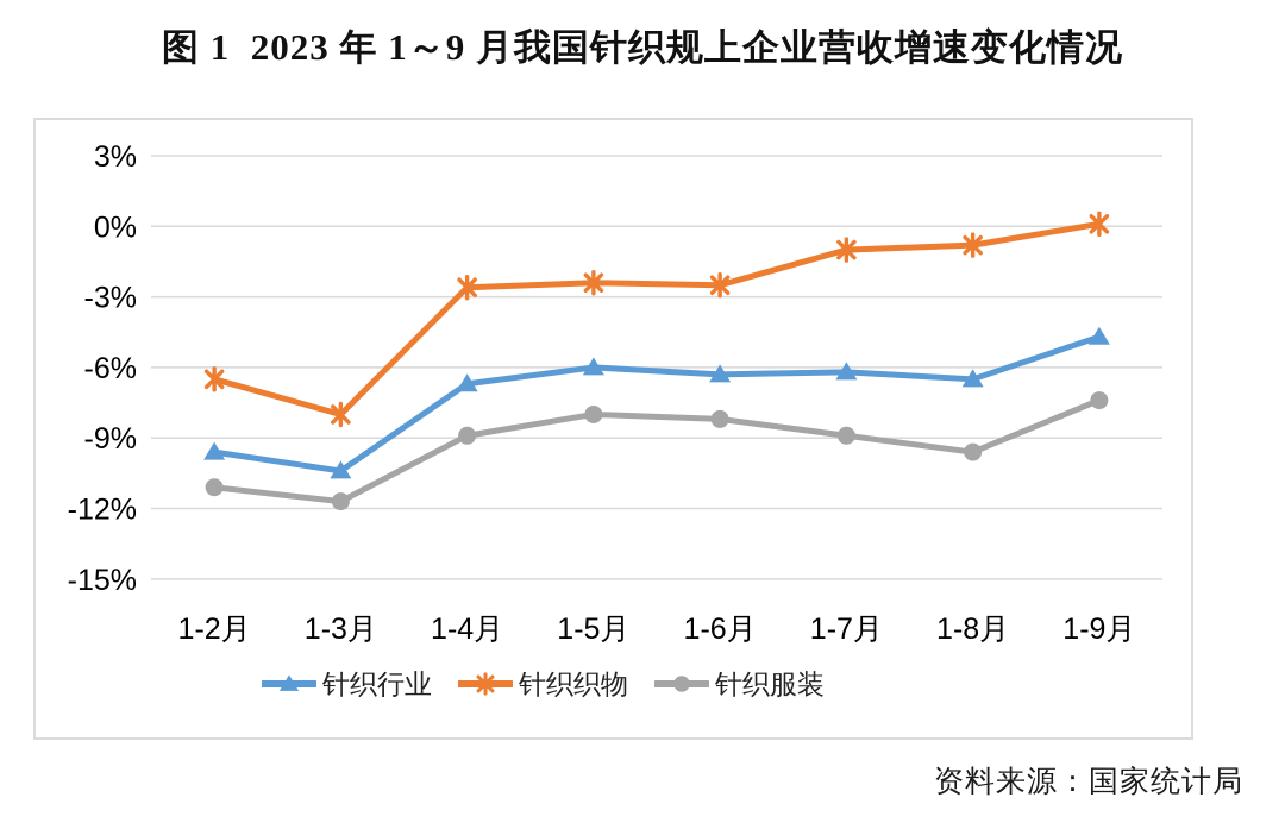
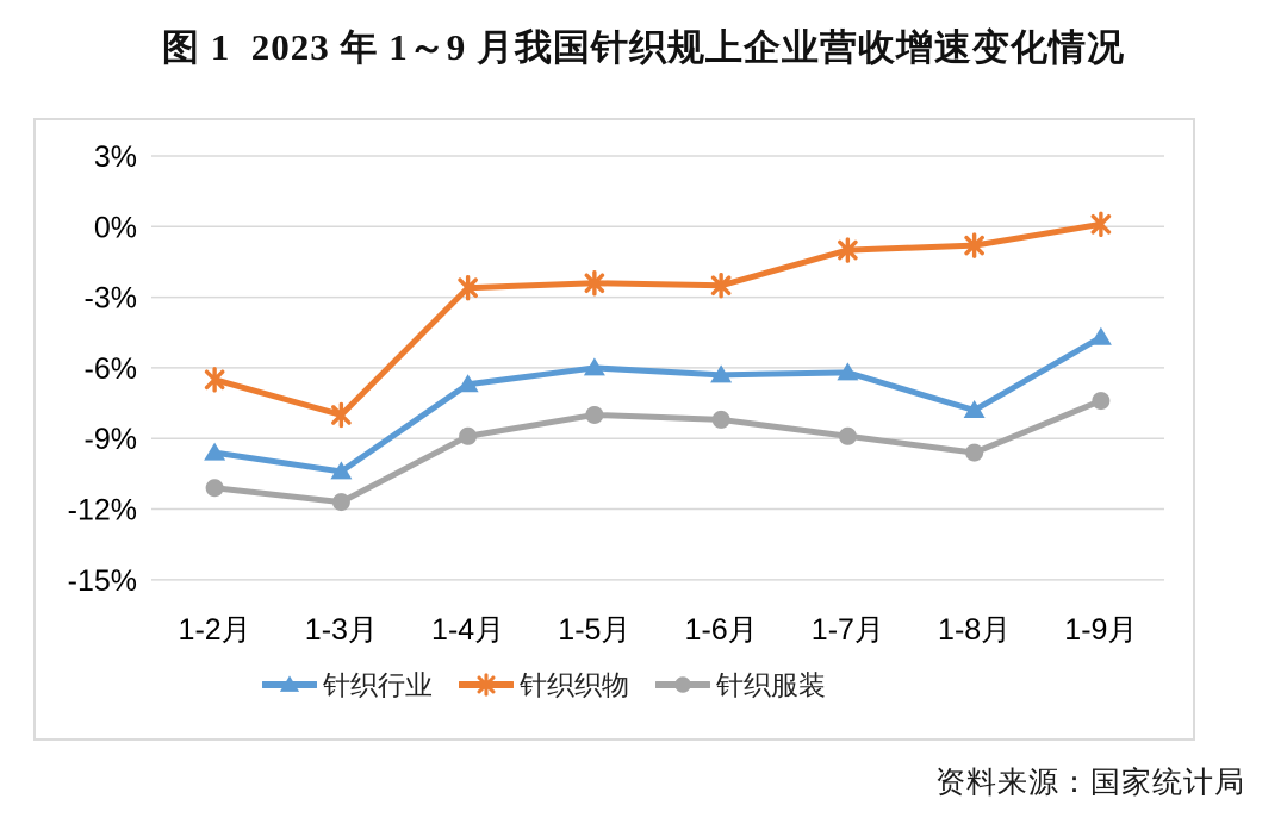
针织行业/1-8月: -6.5% -> -7.8%
